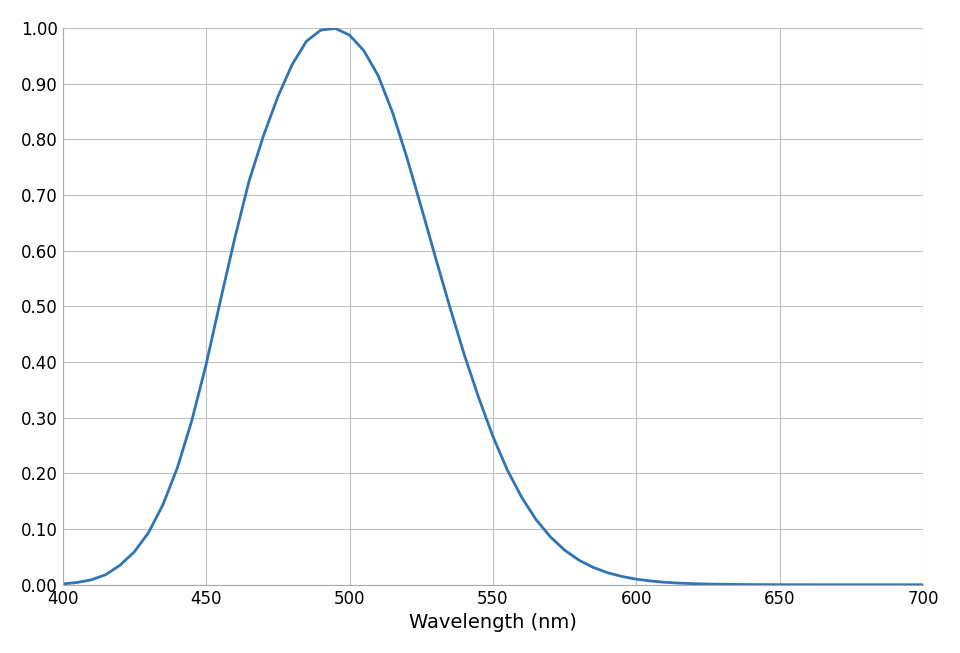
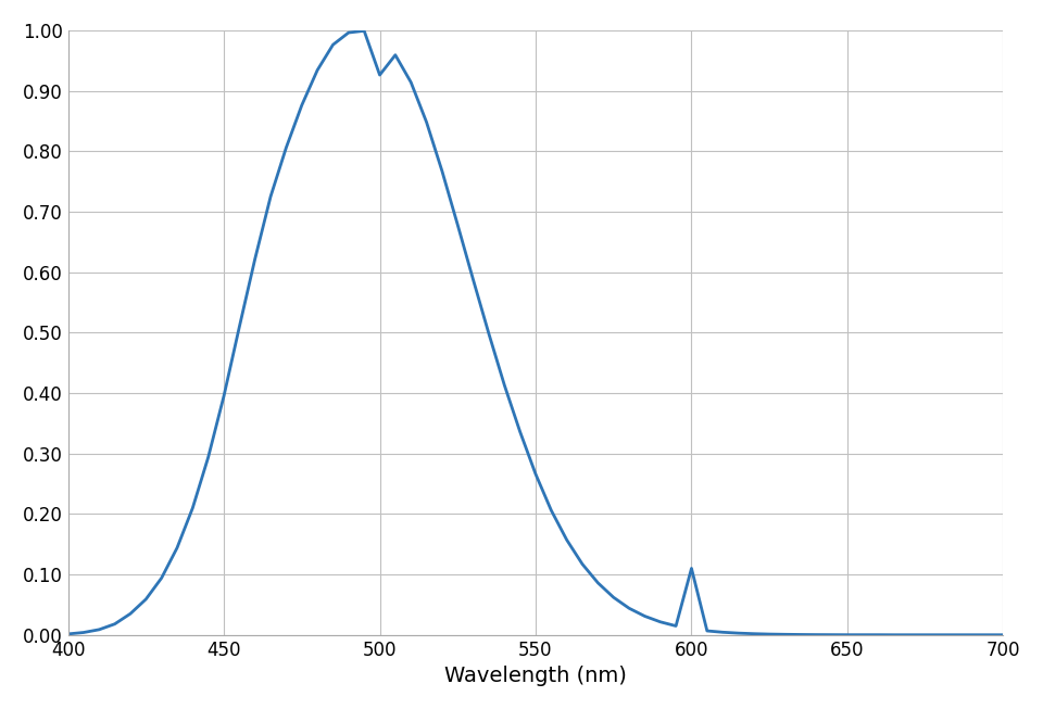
500: 0.987 -> 0.926
600: 0.010 -> 0.110
